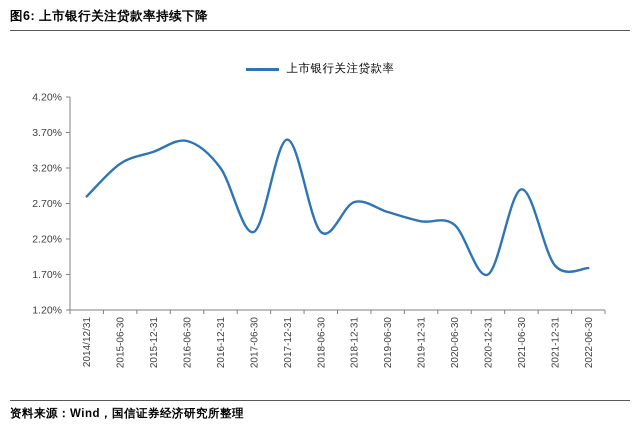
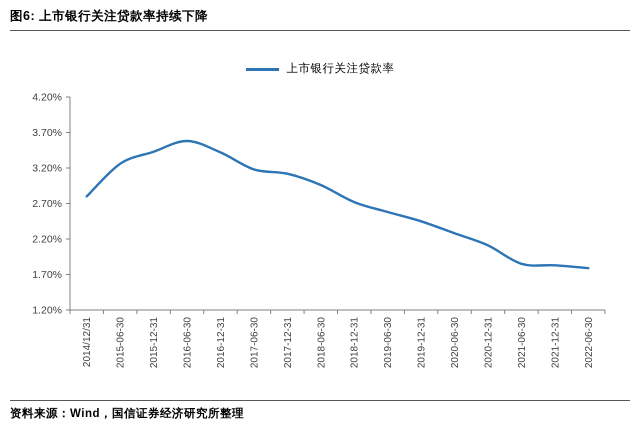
2016-12-31: 3.2% -> 3.4%
2017-06-30: 2.3% -> 3.2%
2017-12-31: 3.6% -> 3.1%
2018-06-30: 2.3% -> 3.0%
2020-06-30: 2.4% -> 2.3%
2020-12-31: 1.7% -> 2.1%
2021-06-30: 2.9% -> 1.9%
